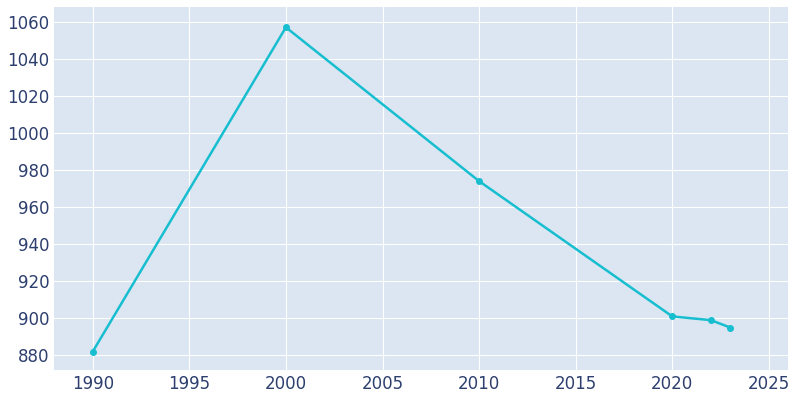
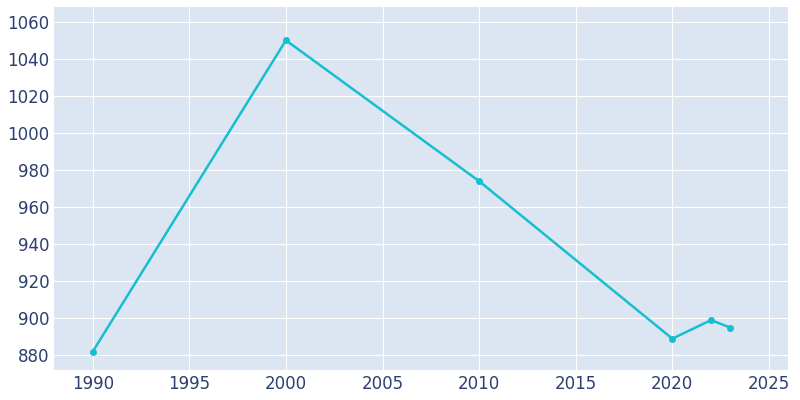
2000: 1057 -> 1050
2020: 901 -> 889
